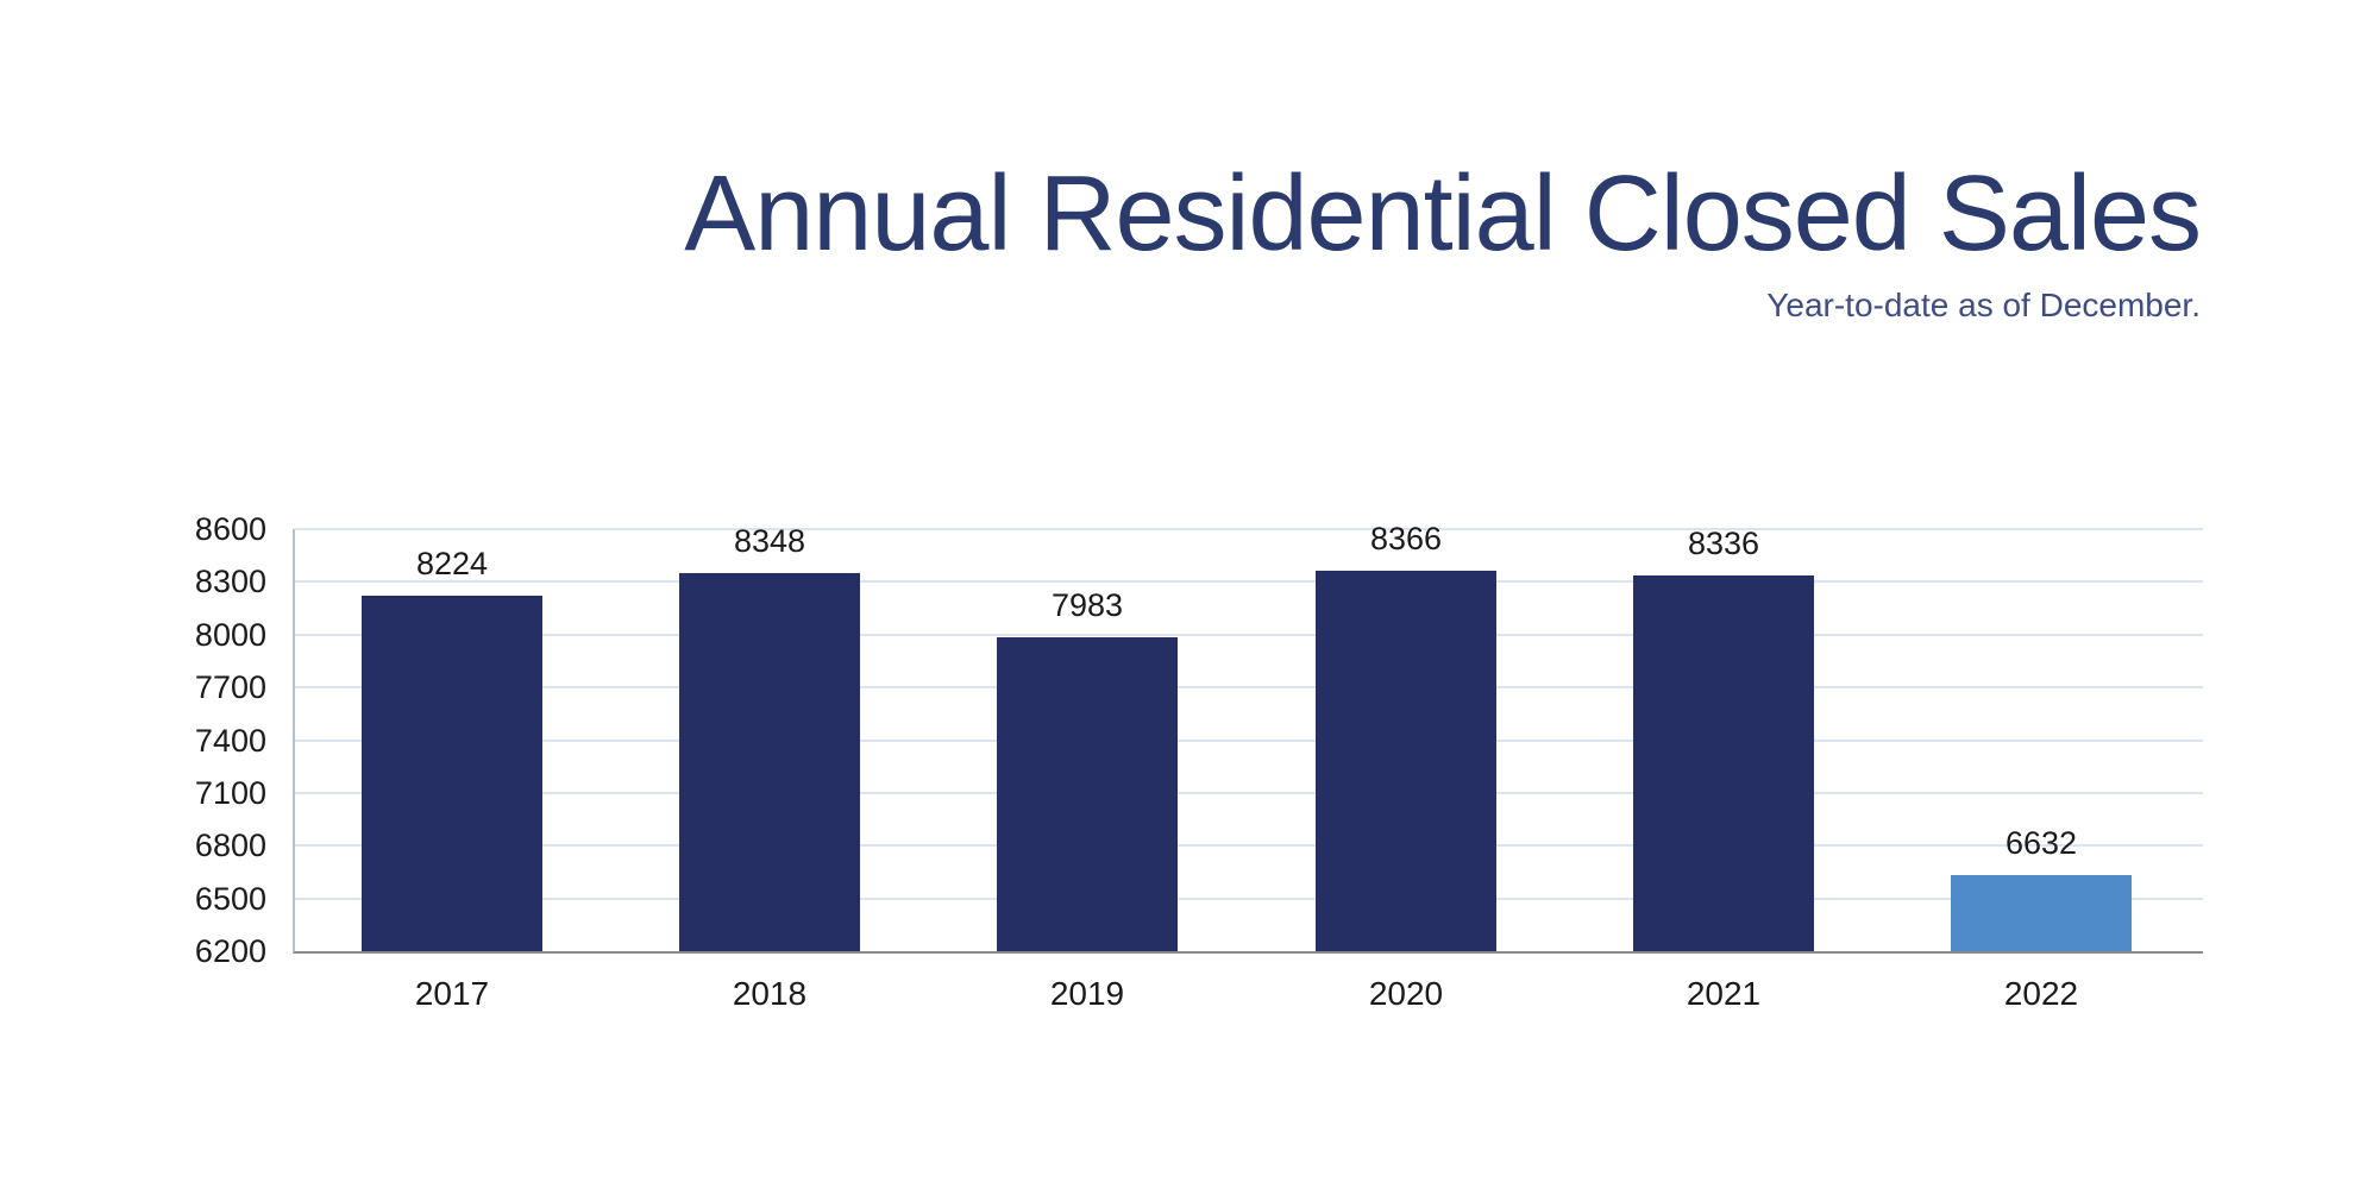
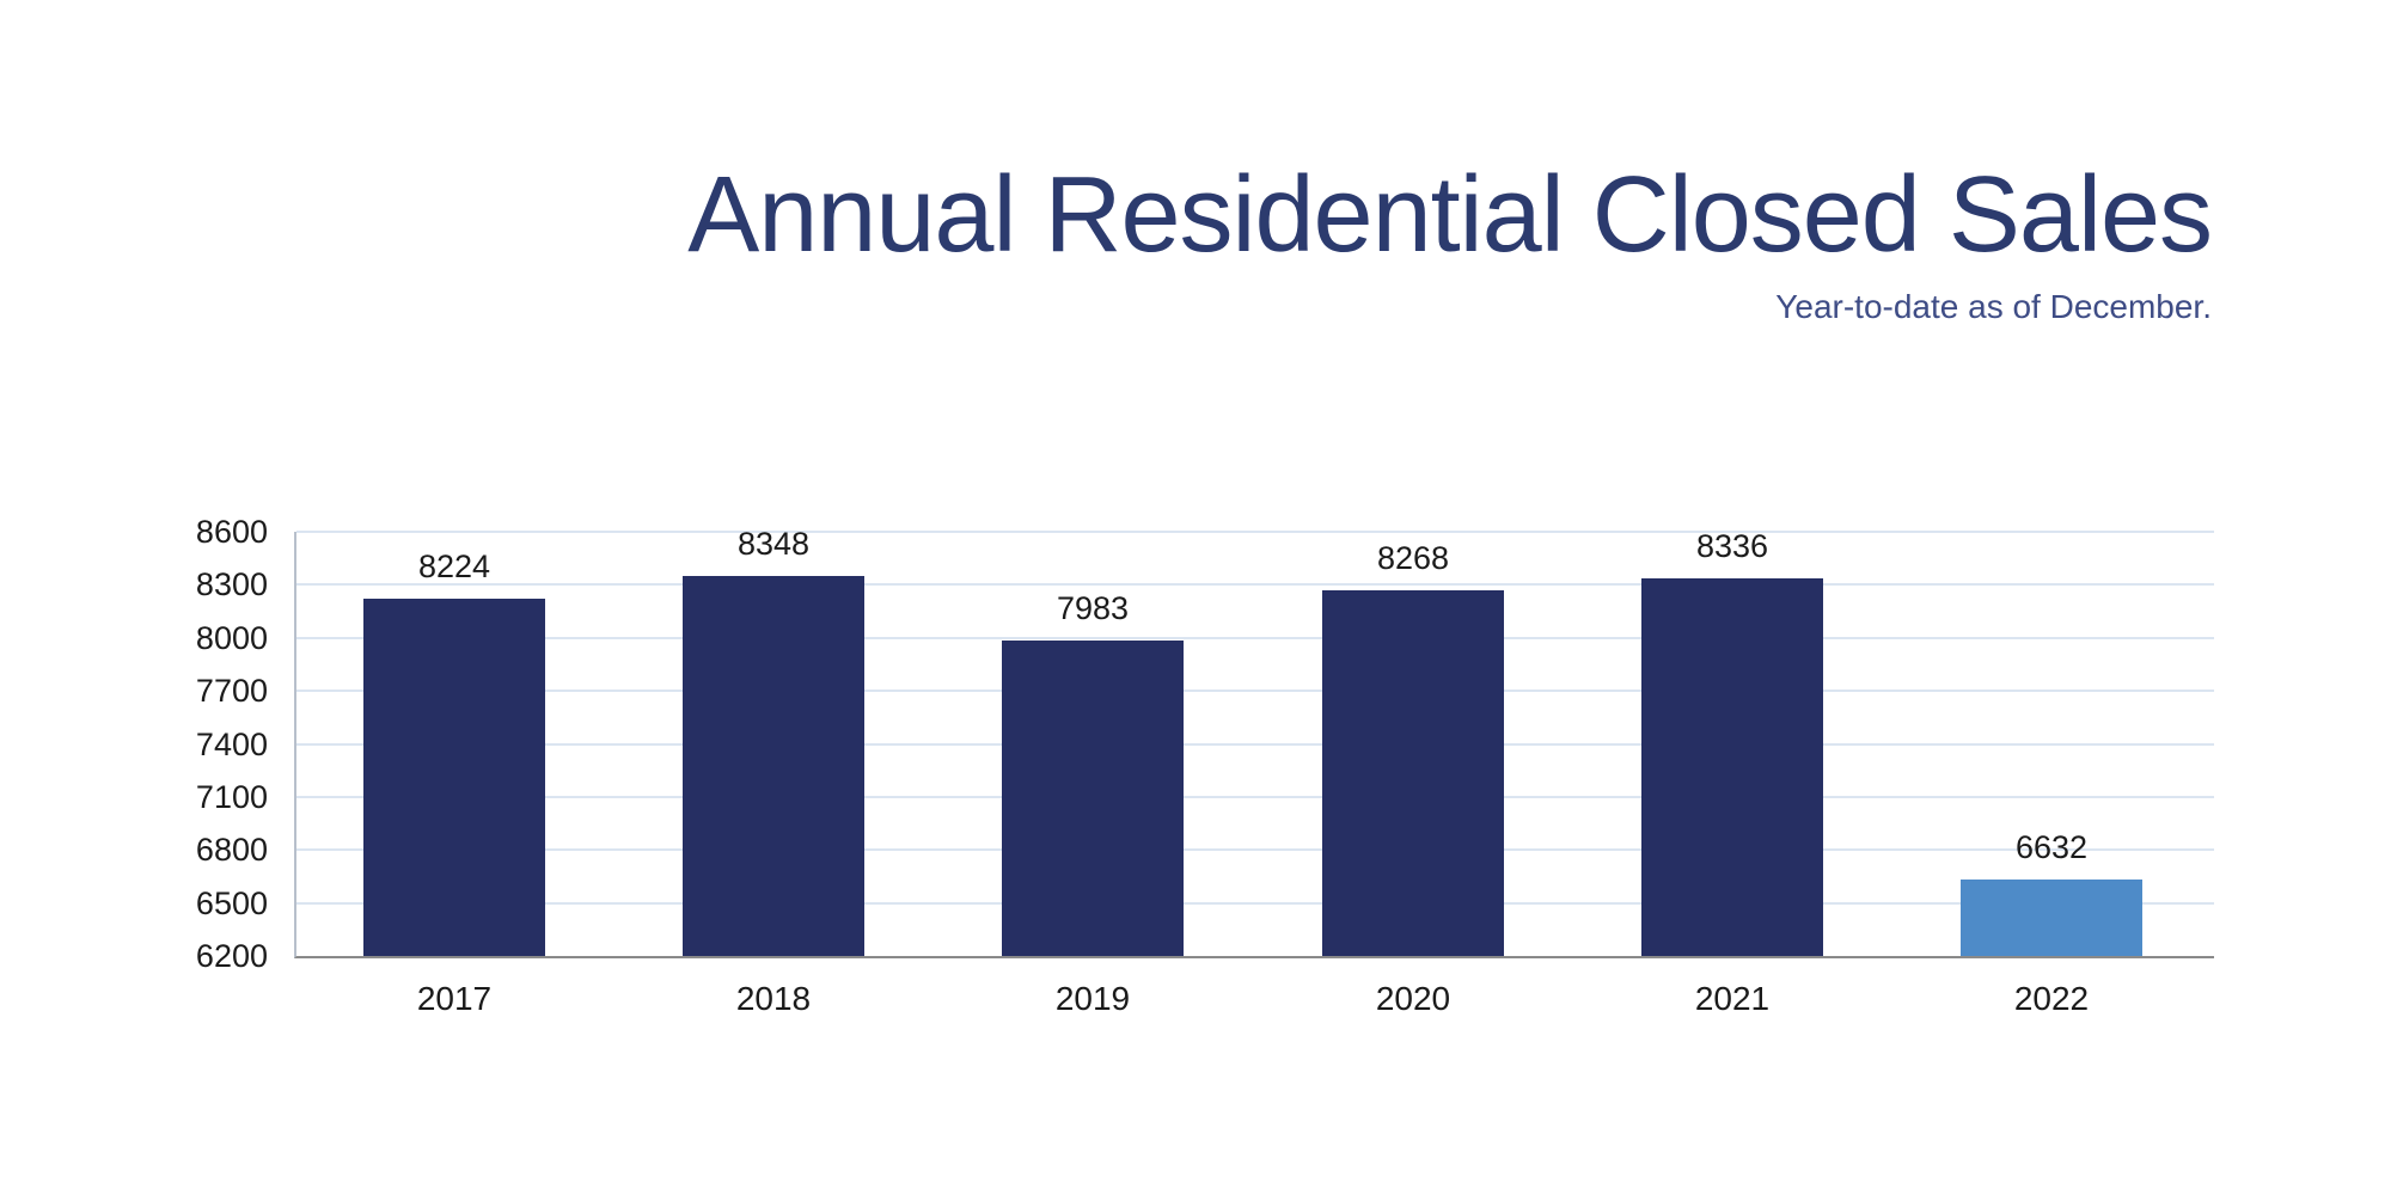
2020: 8366 -> 8268
